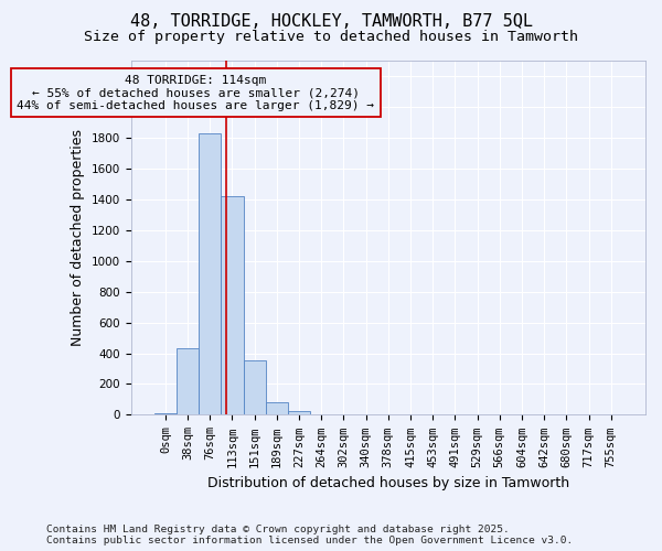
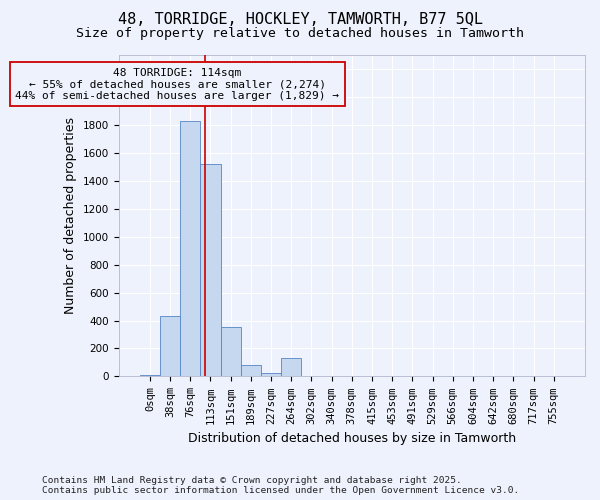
113sqm: 1420 -> 1520
264sqm: 0 -> 130
